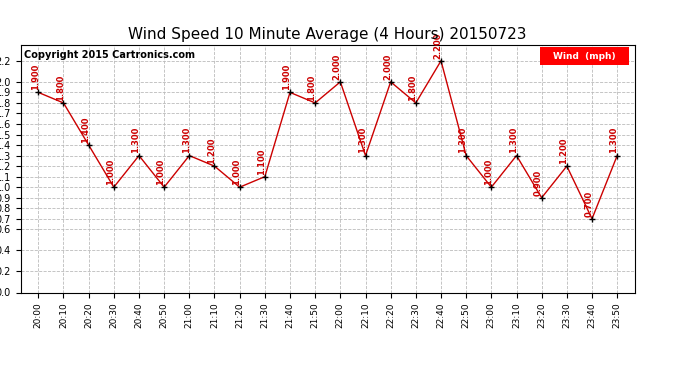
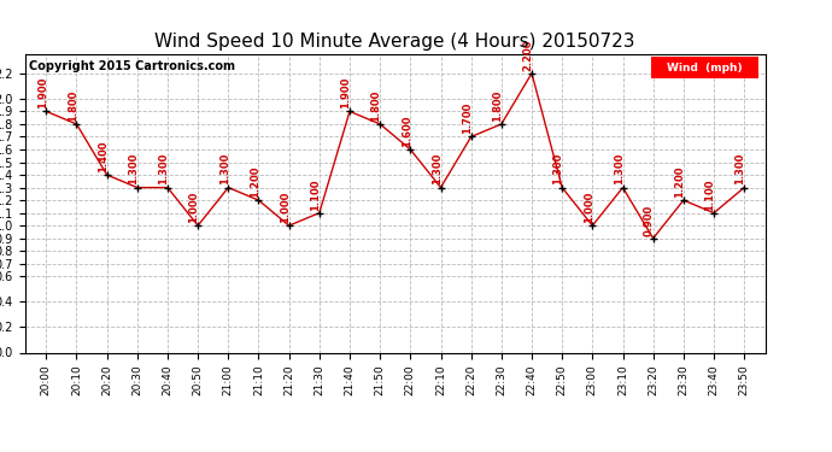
20:30: 1.000 -> 1.300
22:00: 2.000 -> 1.600
22:20: 2.000 -> 1.700
23:40: 0.700 -> 1.100
